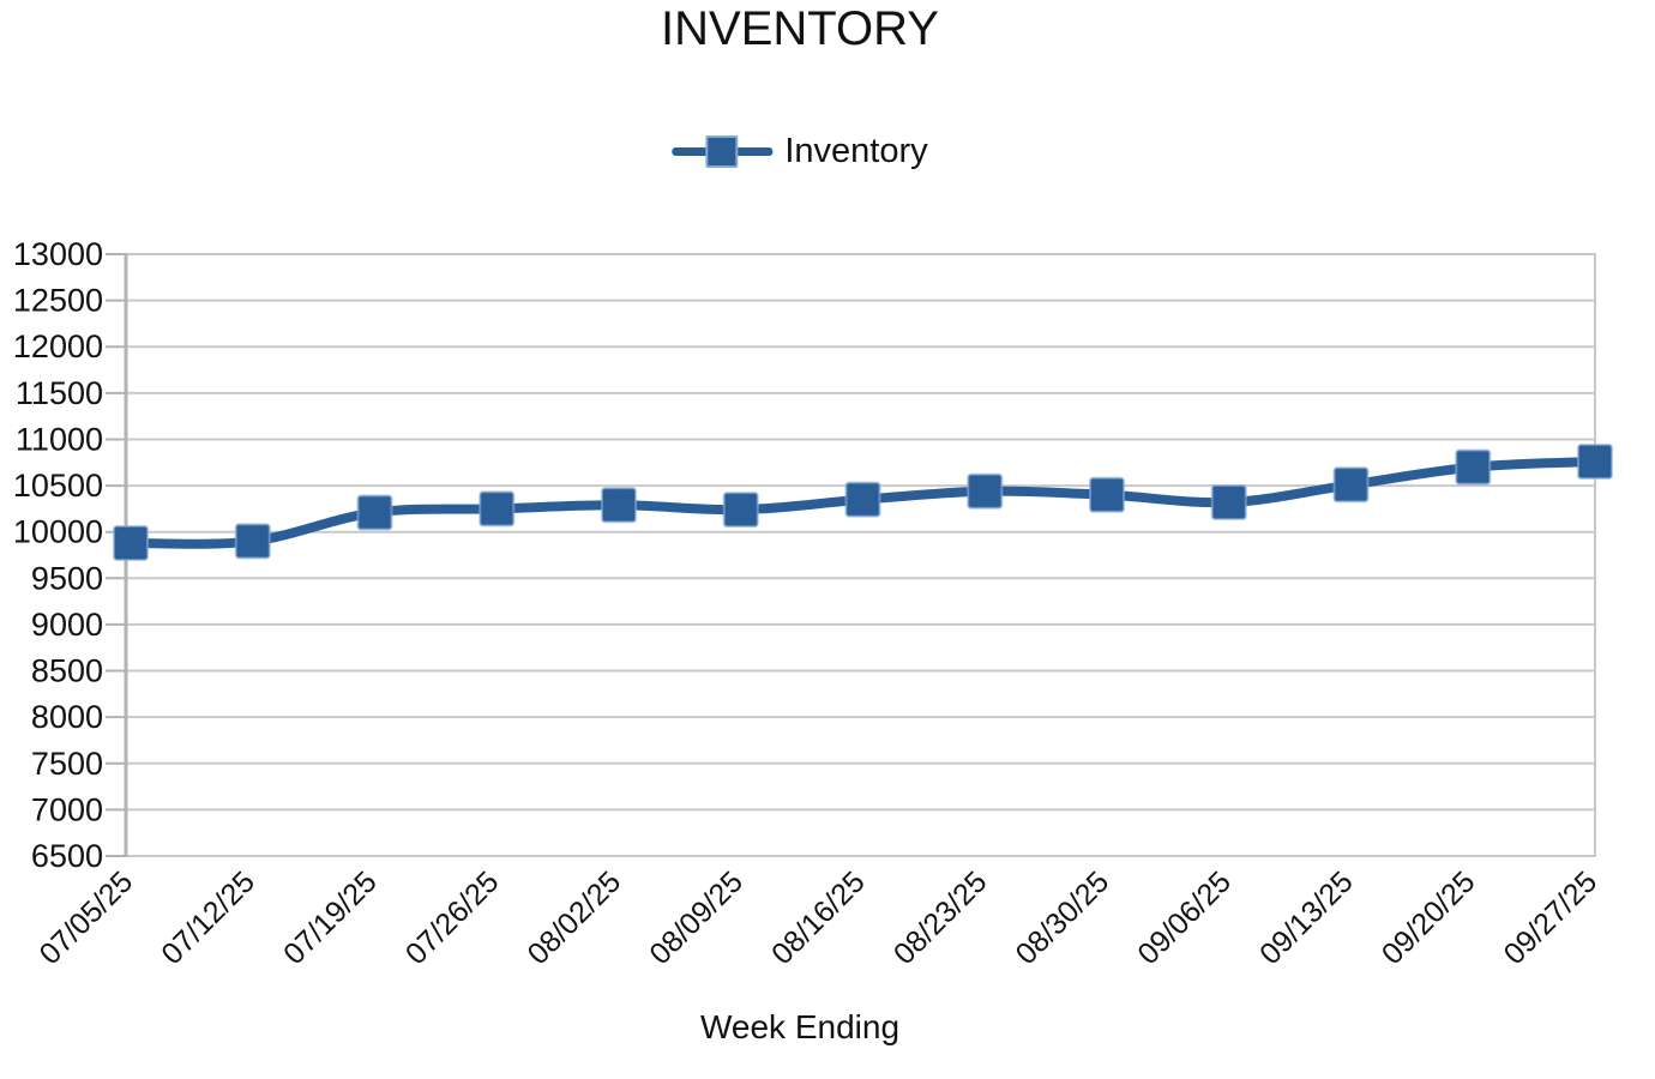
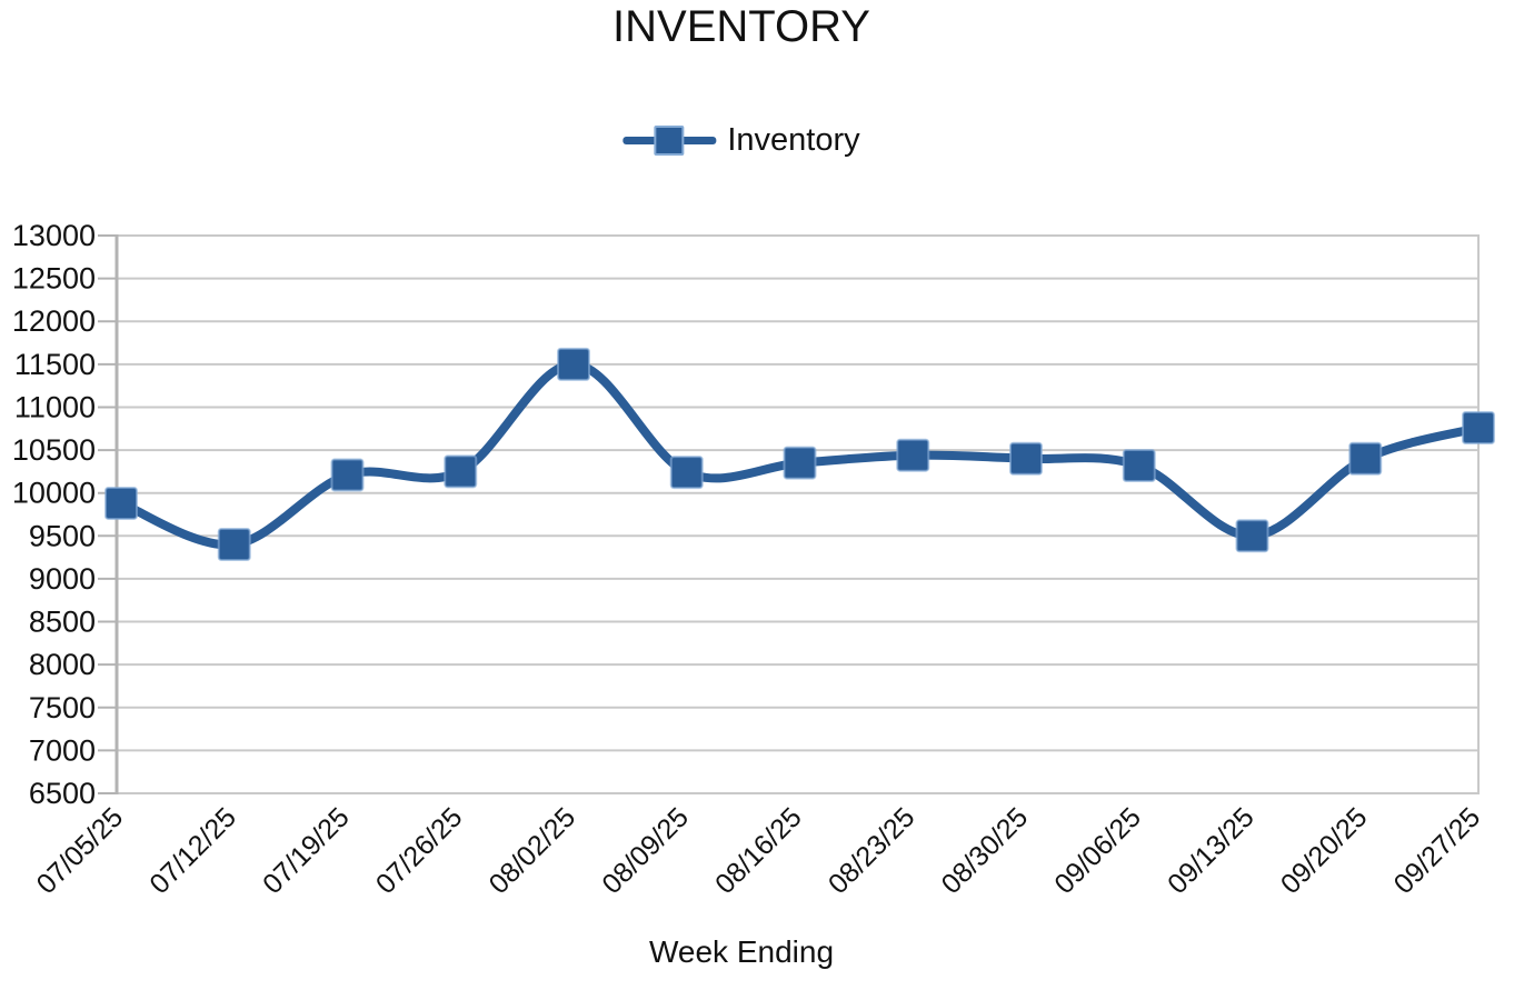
07/12/25: 9900 -> 9400
08/02/25: 10300 -> 11500
09/13/25: 10500 -> 9500
09/20/25: 10700 -> 10400
